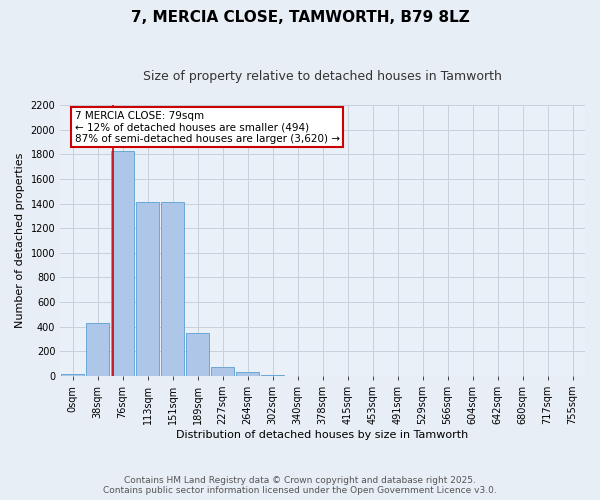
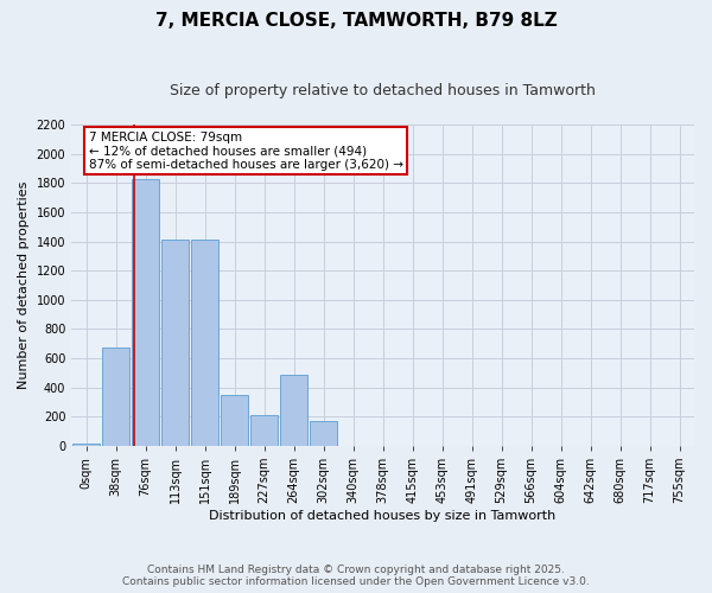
38sqm: 430 -> 670
227sqm: 80 -> 210
264sqm: 30 -> 490
302sqm: 10 -> 170
